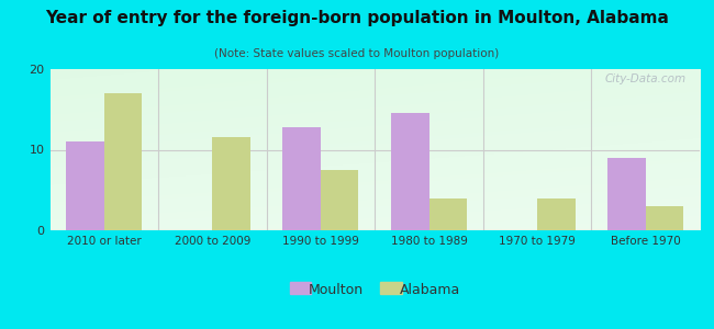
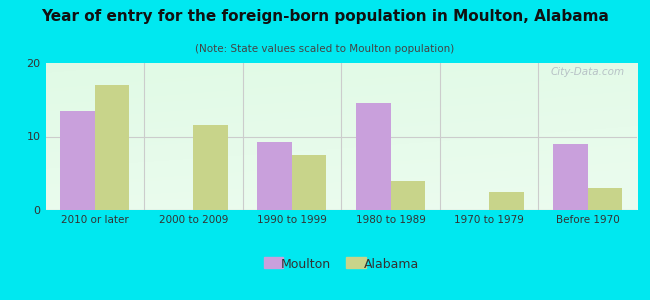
Moulton/2010 or later: 11.0 -> 13.5
Moulton/1990 to 1999: 12.8 -> 9.3
Alabama/1970 to 1979: 4.0 -> 2.5
